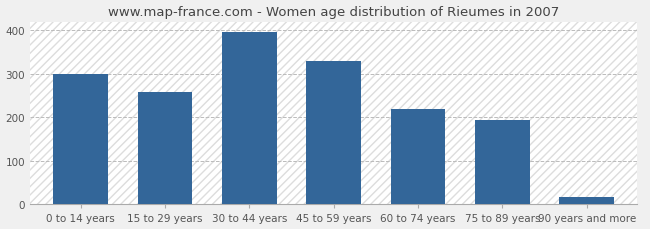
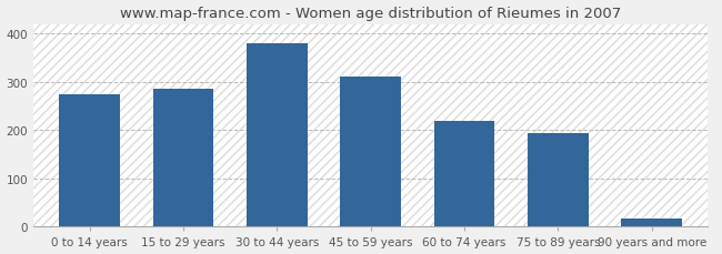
0 to 14 years: 300 -> 275
15 to 29 years: 257 -> 285
30 to 44 years: 395 -> 380
45 to 59 years: 330 -> 310
